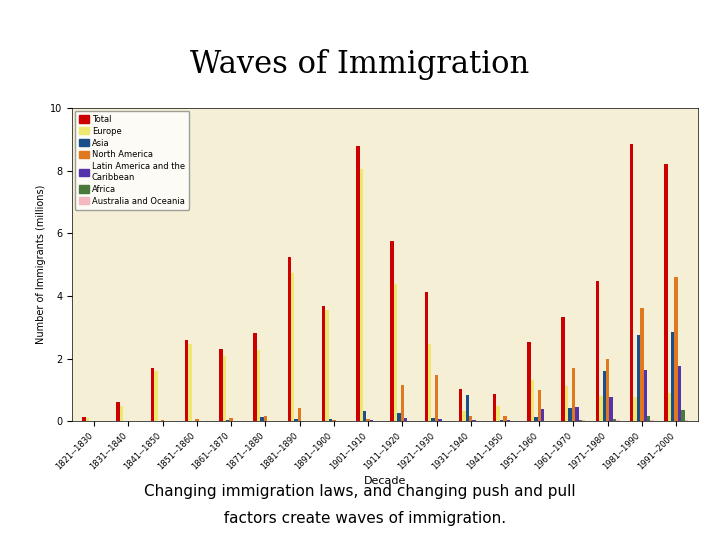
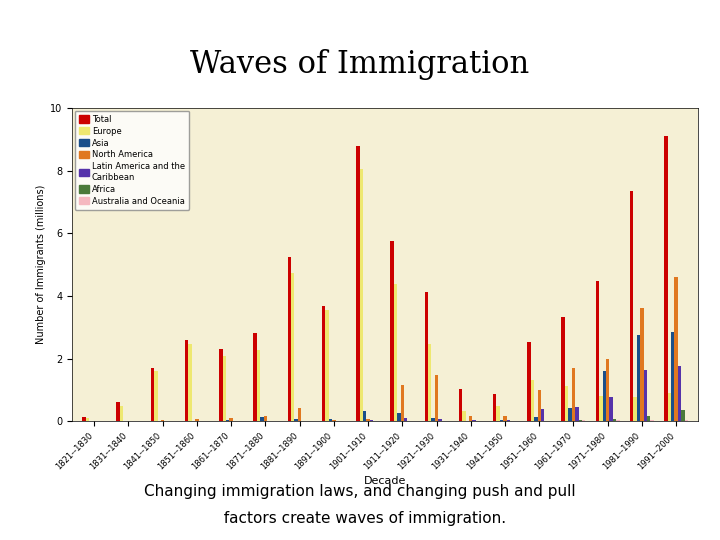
Asia/1931--1940: 0.85 -> 0.02
Total/1981--1990: 8.85 -> 7.34
Total/1991--2000: 8.20 -> 9.10
